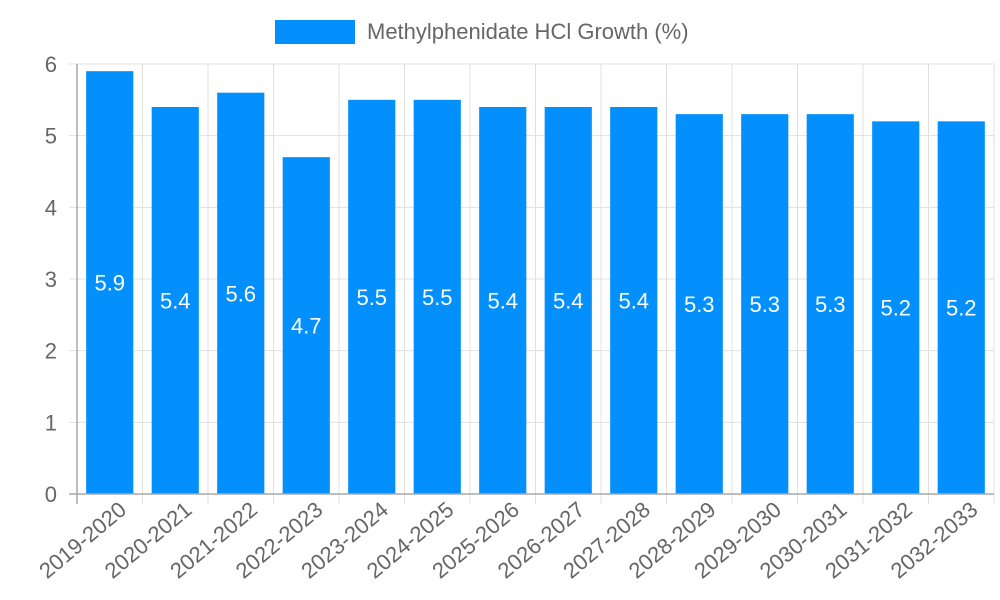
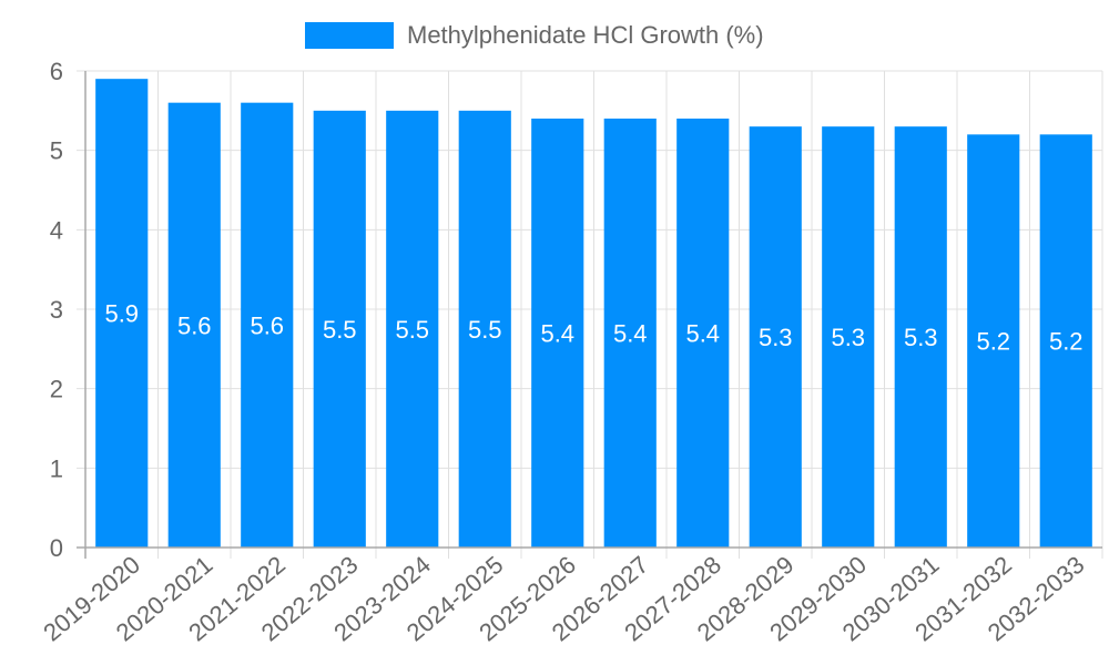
2020-2021: 5.4 -> 5.6
2022-2023: 4.7 -> 5.5
